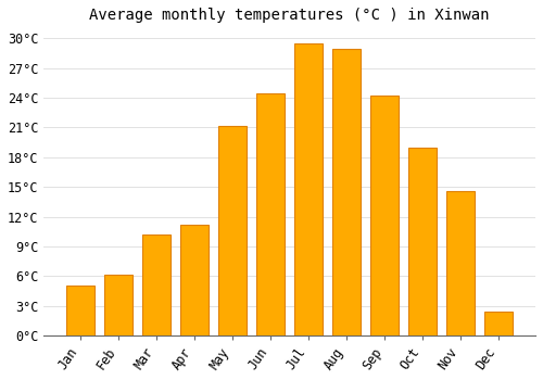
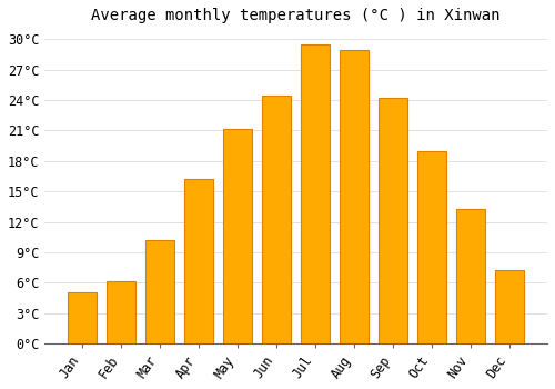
Apr: 11.2°C -> 16.2°C
Nov: 14.6°C -> 13.3°C
Dec: 2.4°C -> 7.2°C
